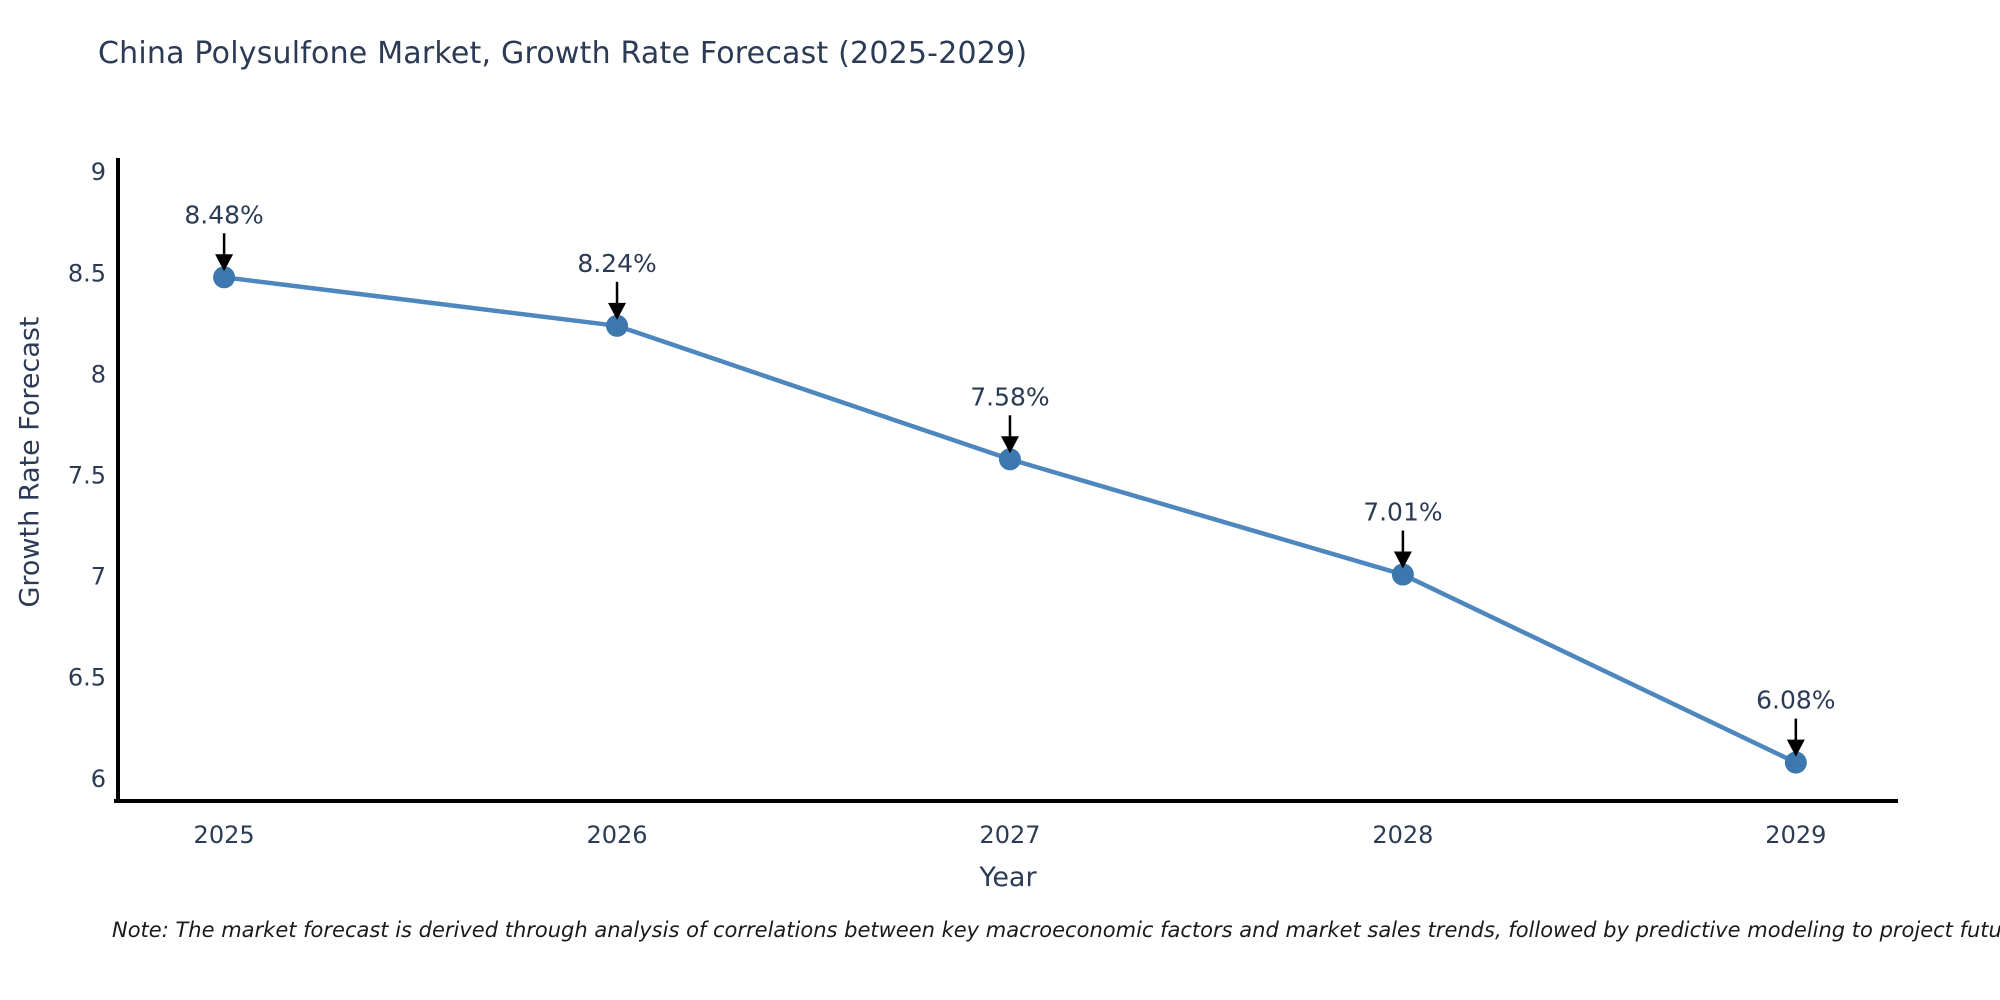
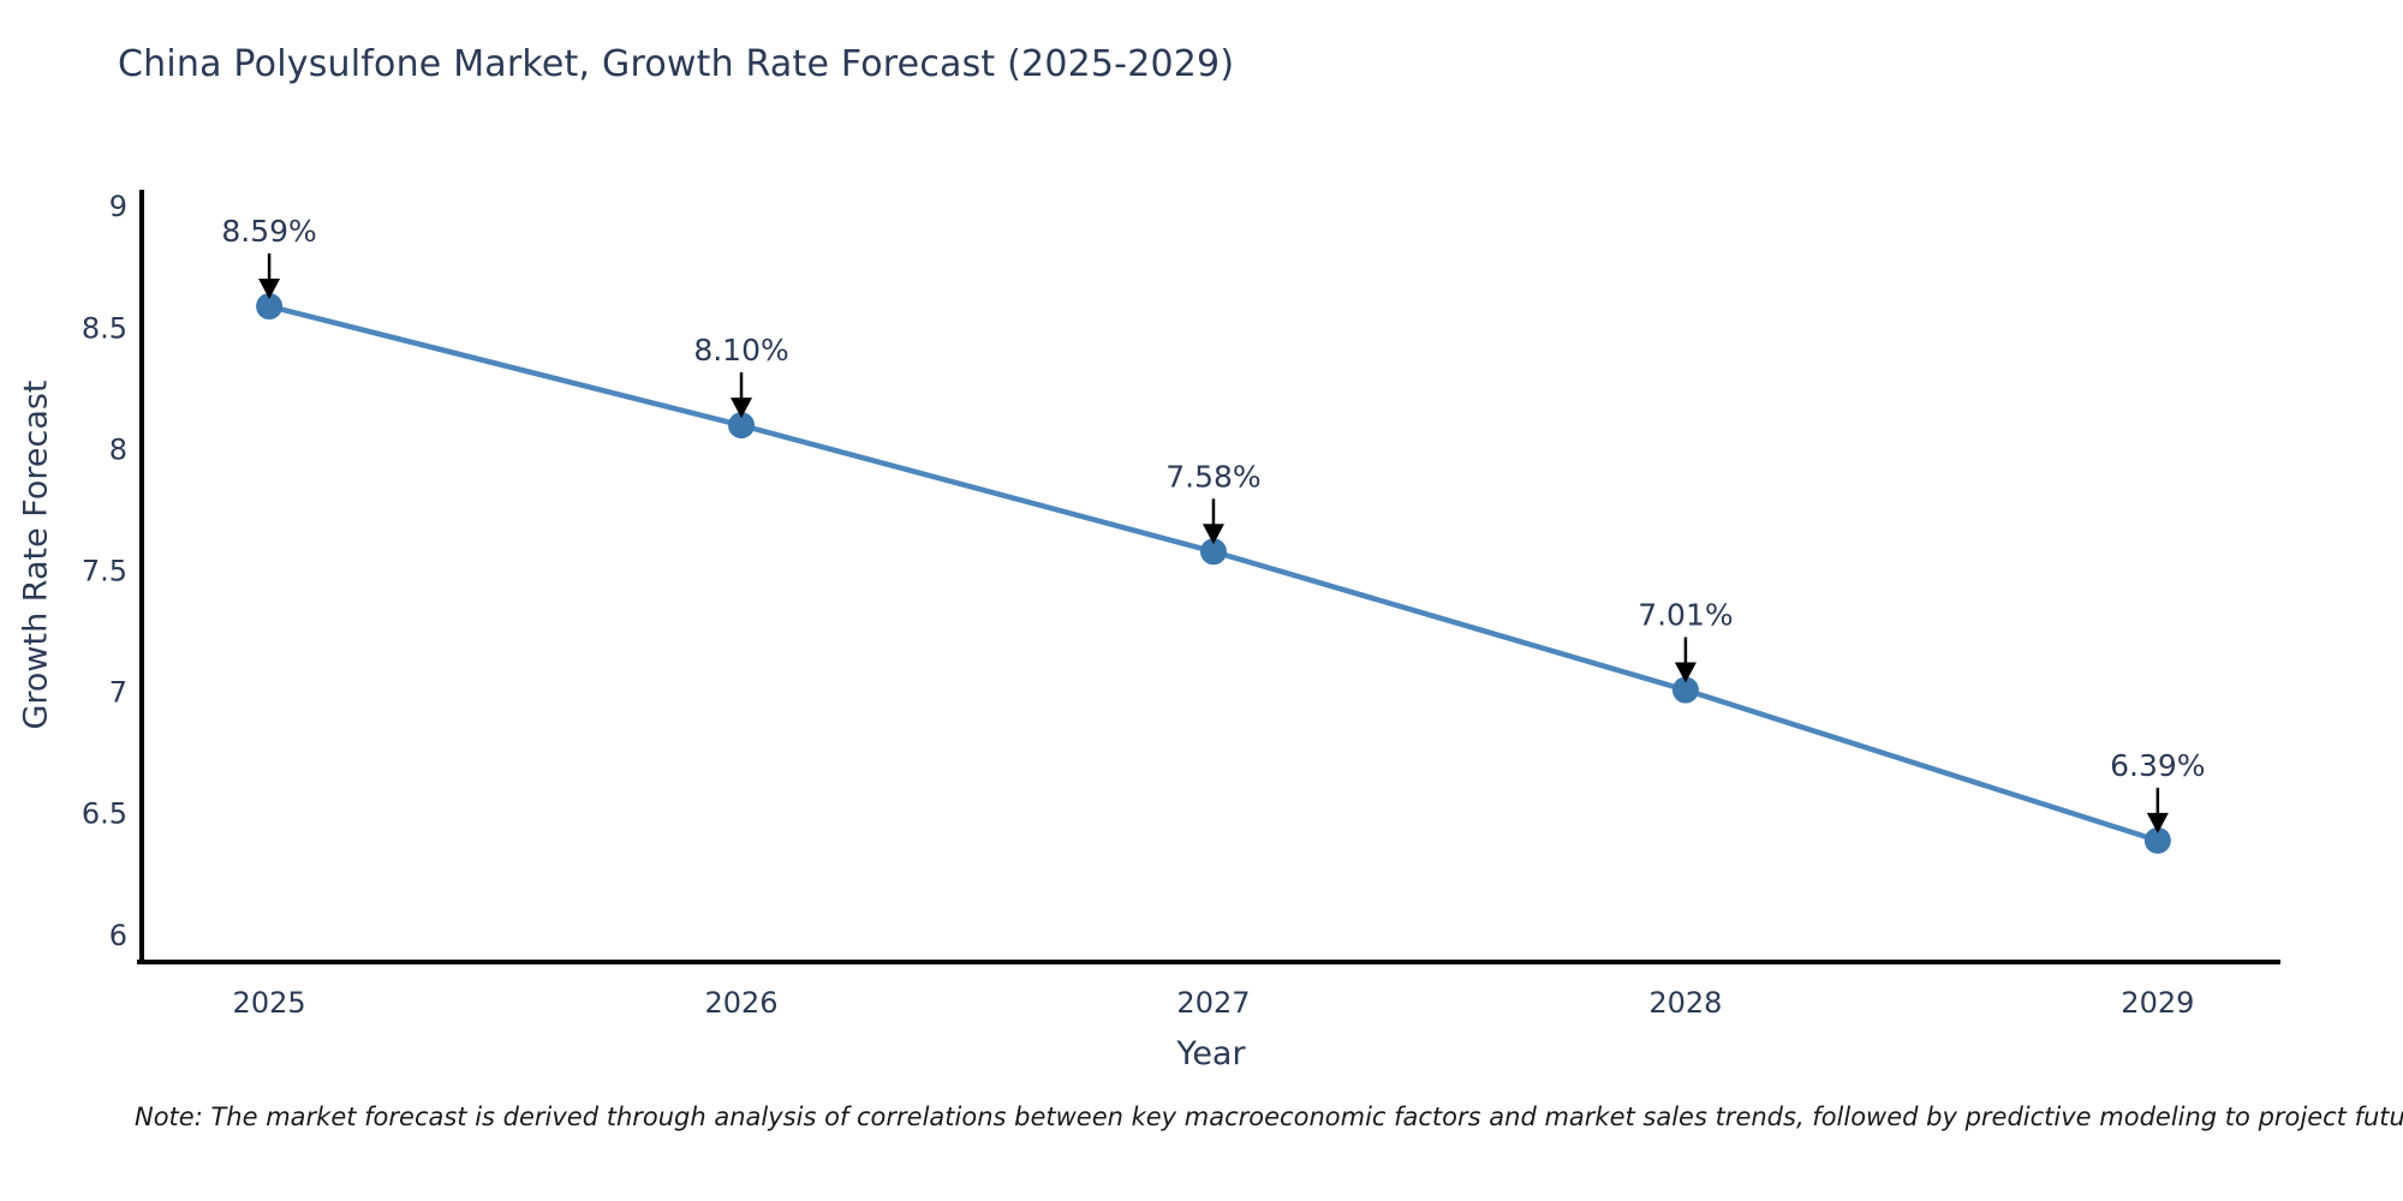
2025: 8.48% -> 8.59%
2026: 8.24% -> 8.10%
2029: 6.08% -> 6.39%
